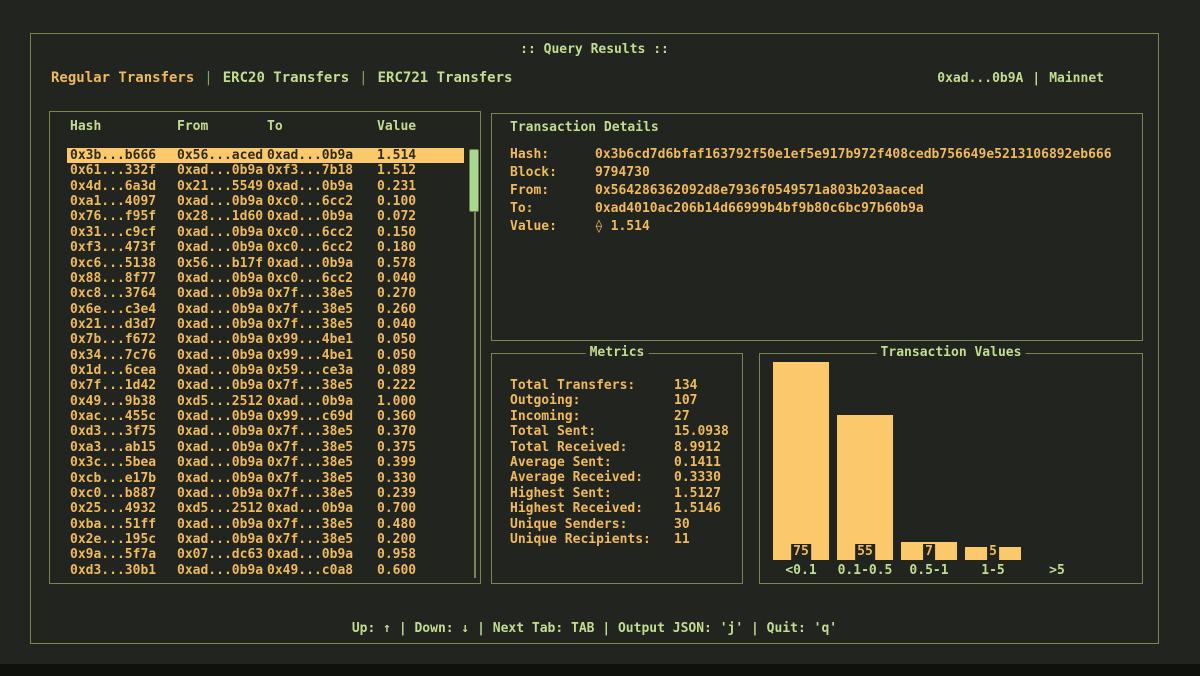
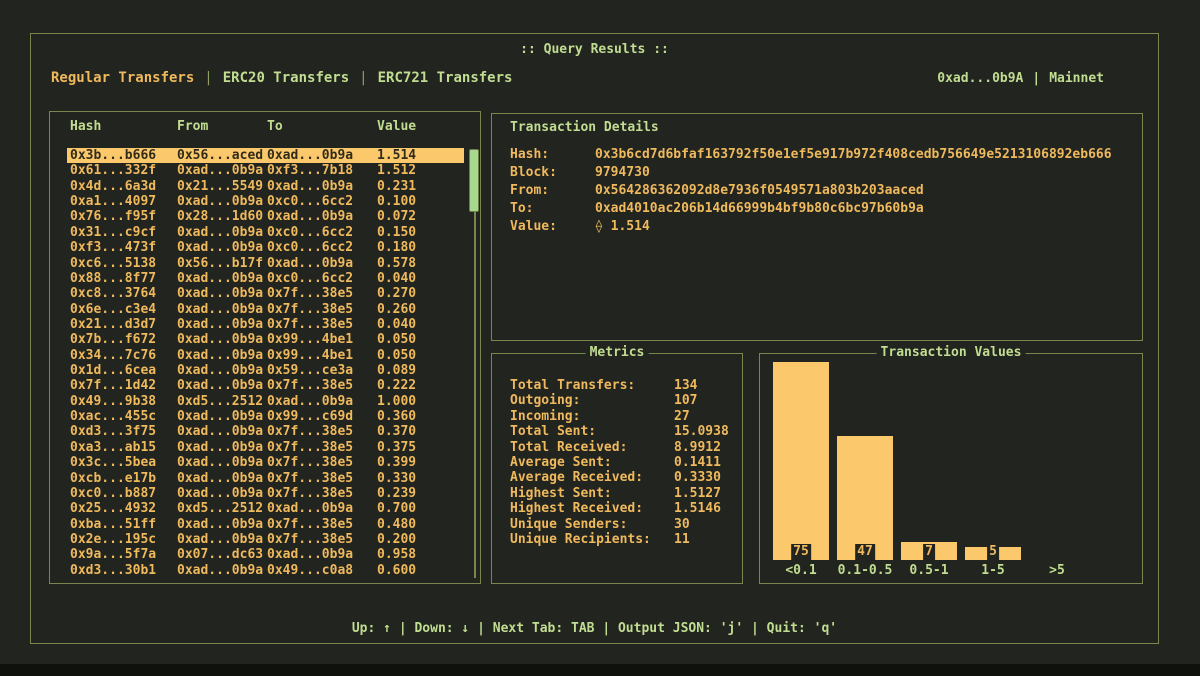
0.1-0.5: 55 -> 47
